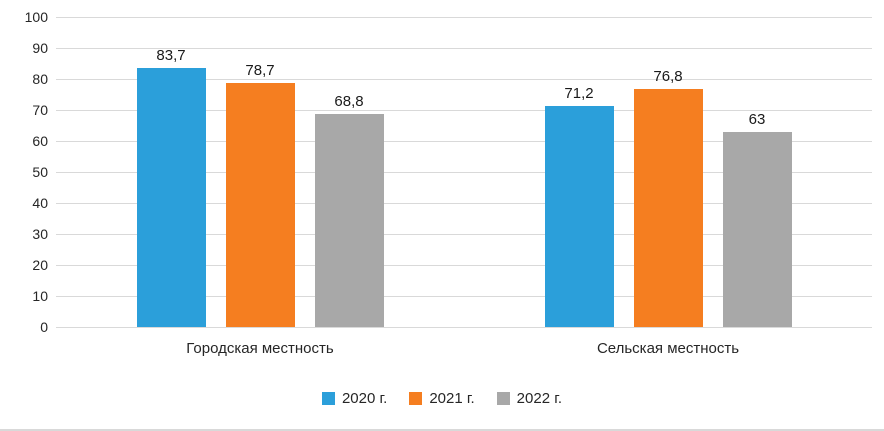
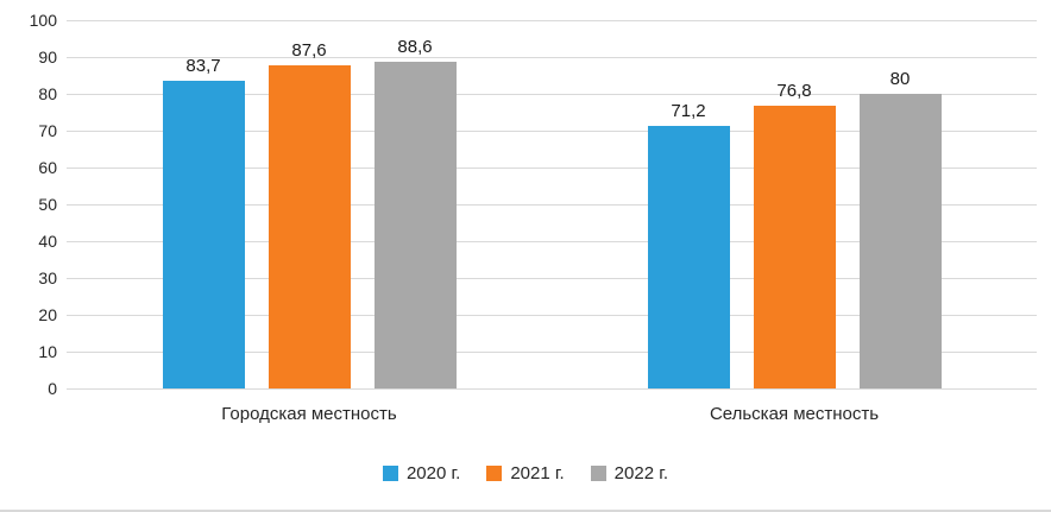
2021 г./Городская местность: 78,7 -> 87,6
2022 г./Городская местность: 68,8 -> 88,6
2022 г./Сельская местность: 63 -> 80
